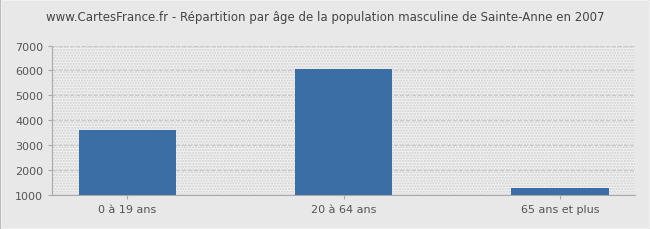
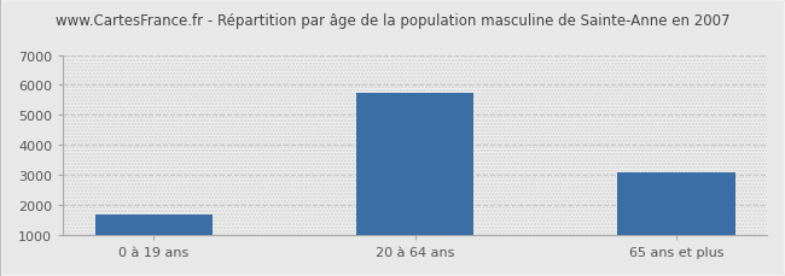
0 à 19 ans: 3600 -> 1700
20 à 64 ans: 6050 -> 5750
65 ans et plus: 1300 -> 3100
